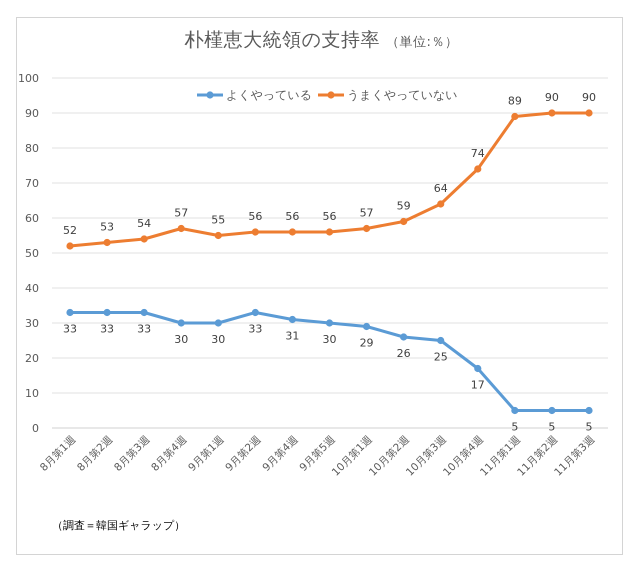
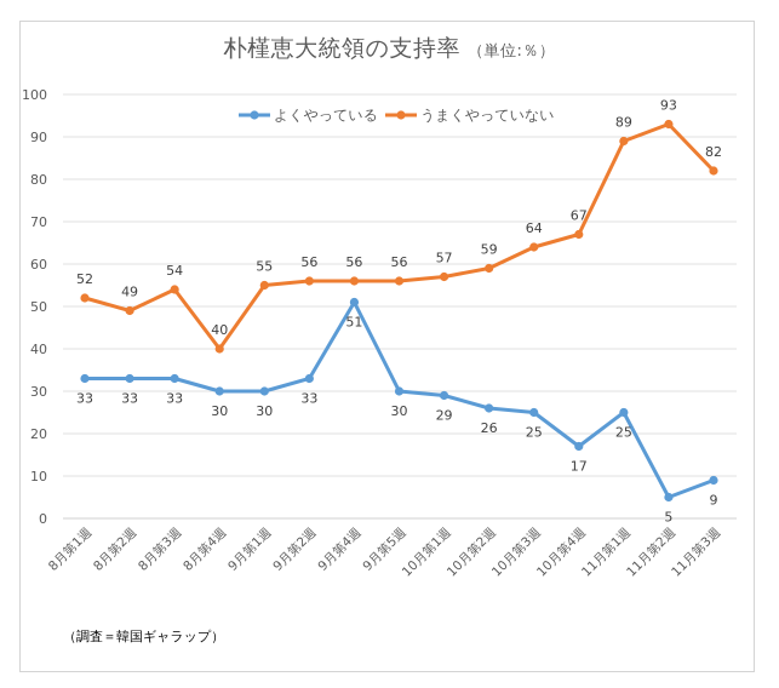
うまくやっていない/8月第2週: 53 -> 49
うまくやっていない/8月第4週: 57 -> 40
よくやっている/9月第4週: 31 -> 51
うまくやっていない/10月第4週: 74 -> 67
よくやっている/11月第1週: 5 -> 25
うまくやっていない/11月第2週: 90 -> 93
よくやっている/11月第3週: 5 -> 9
うまくやっていない/11月第3週: 90 -> 82
